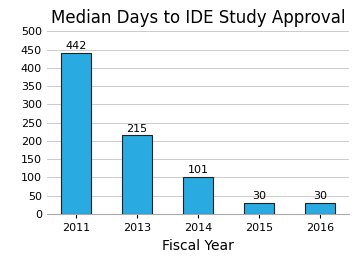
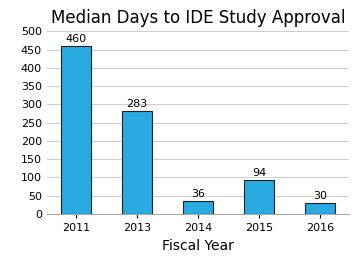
2011: 442 -> 460
2013: 215 -> 283
2014: 101 -> 36
2015: 30 -> 94
